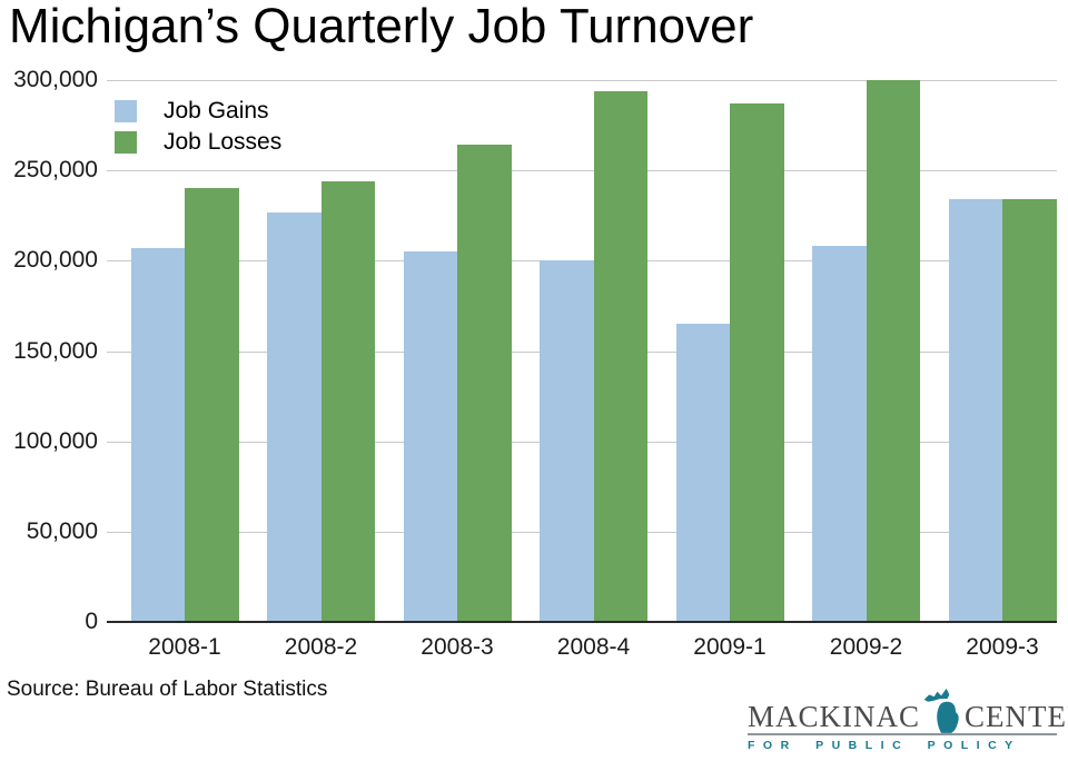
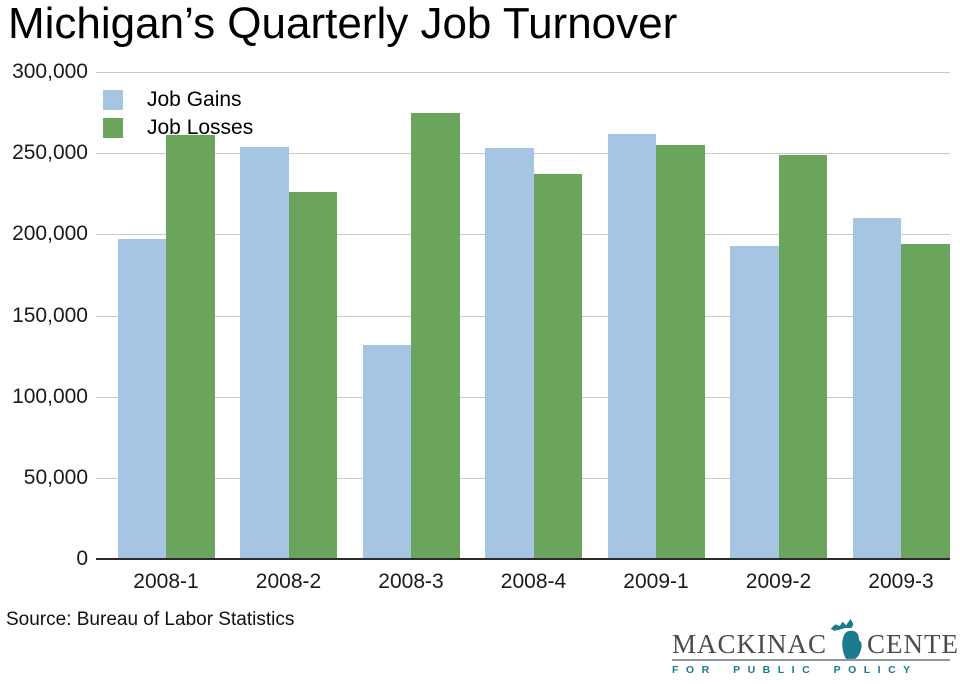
Job Gains/2008-1: 207000 -> 197000
Job Losses/2008-1: 240000 -> 261000
Job Gains/2008-2: 227000 -> 254000
Job Losses/2008-2: 244000 -> 226000
Job Gains/2008-3: 205000 -> 132000
Job Losses/2008-3: 264000 -> 275000
Job Gains/2008-4: 200000 -> 253000
Job Losses/2008-4: 294000 -> 237000
Job Gains/2009-1: 165000 -> 262000
Job Losses/2009-1: 287000 -> 255000
Job Gains/2009-2: 208000 -> 193000
Job Losses/2009-2: 300000 -> 249000
Job Gains/2009-3: 234000 -> 210000
Job Losses/2009-3: 234000 -> 194000
